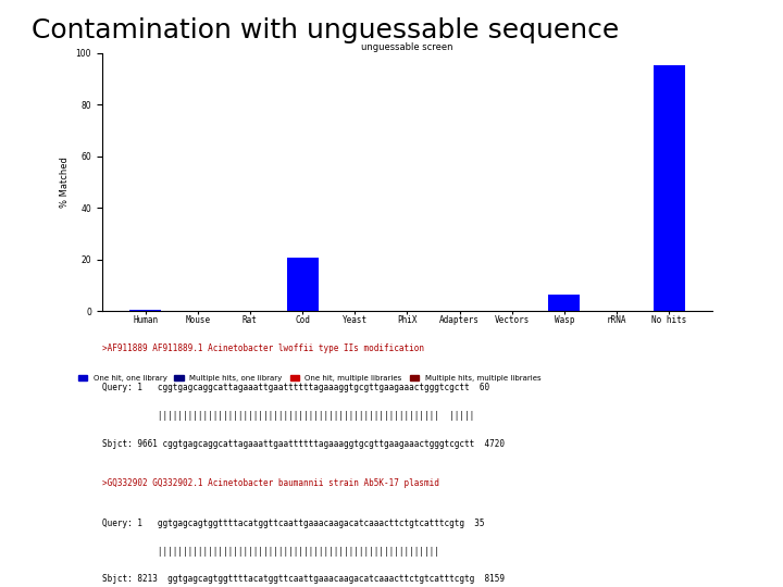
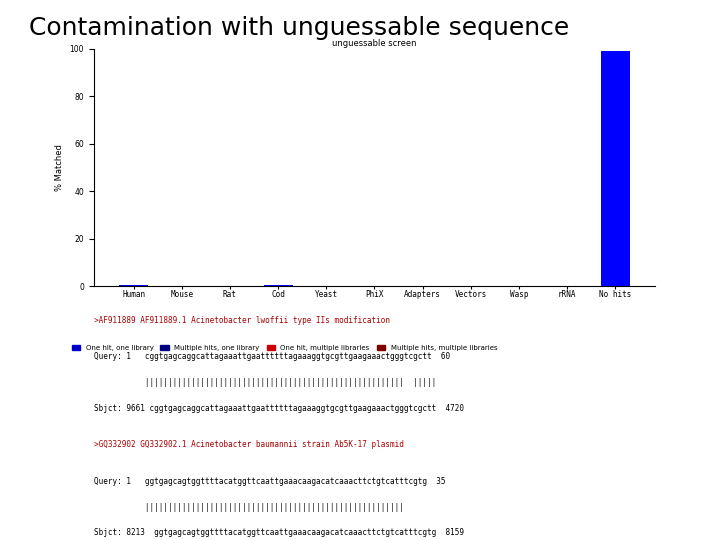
Cod: 20.5 -> 0.3
Wasp: 6.5 -> 0.2
No hits: 95.0 -> 99.0
